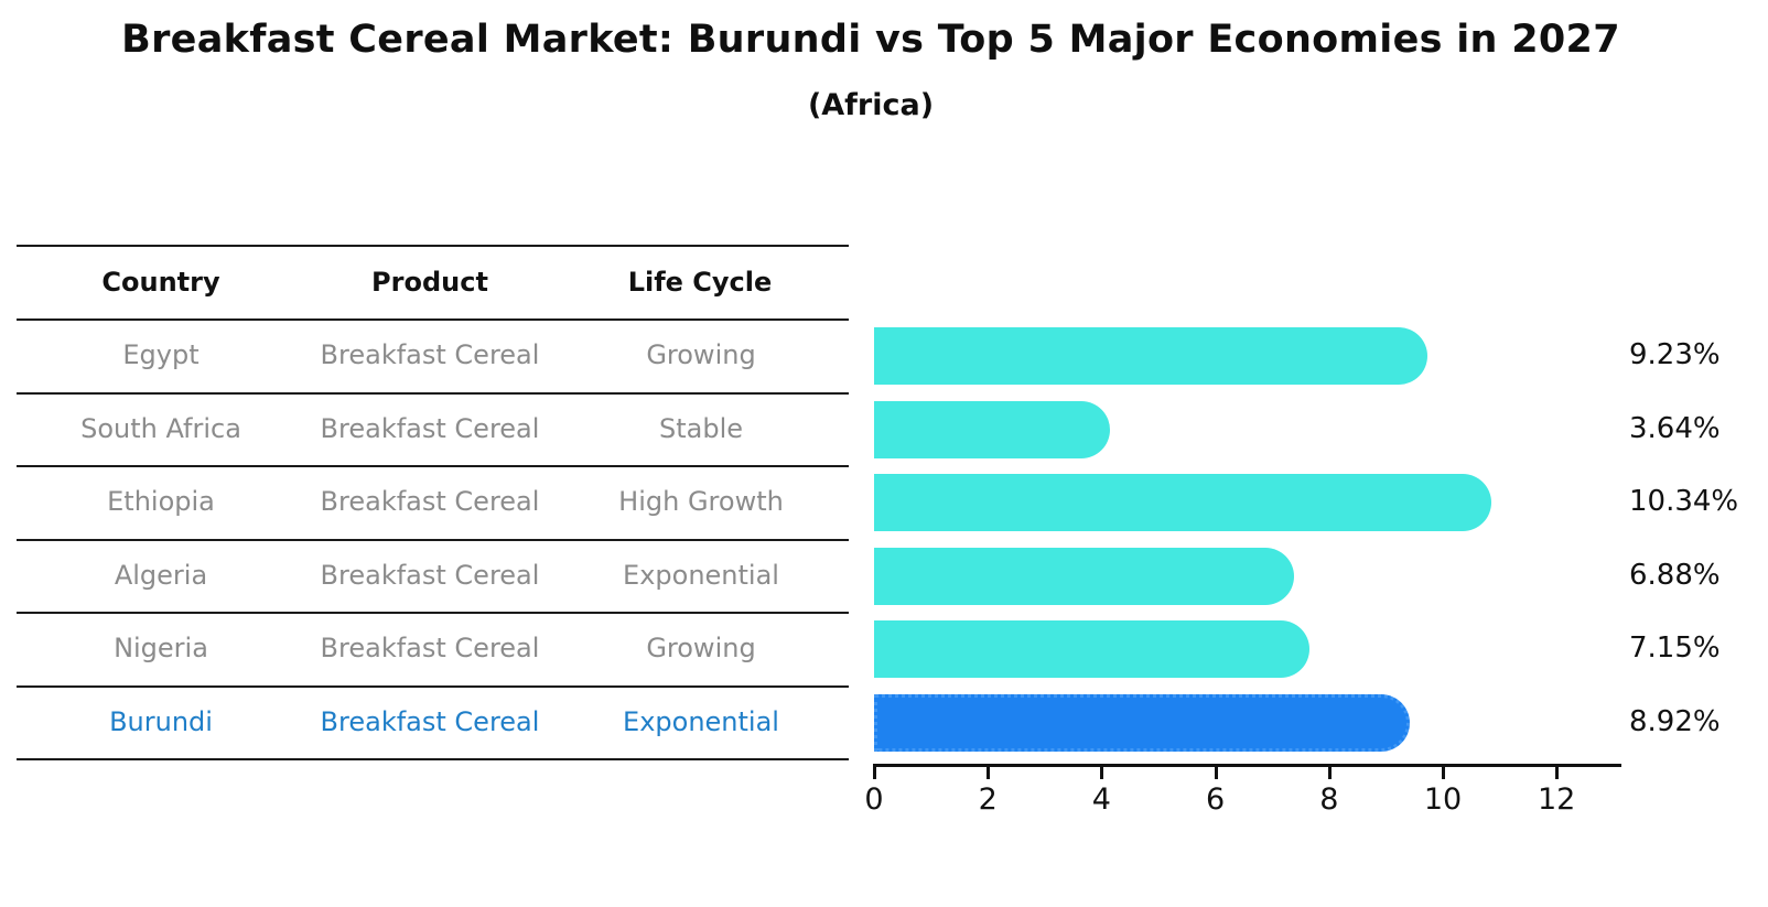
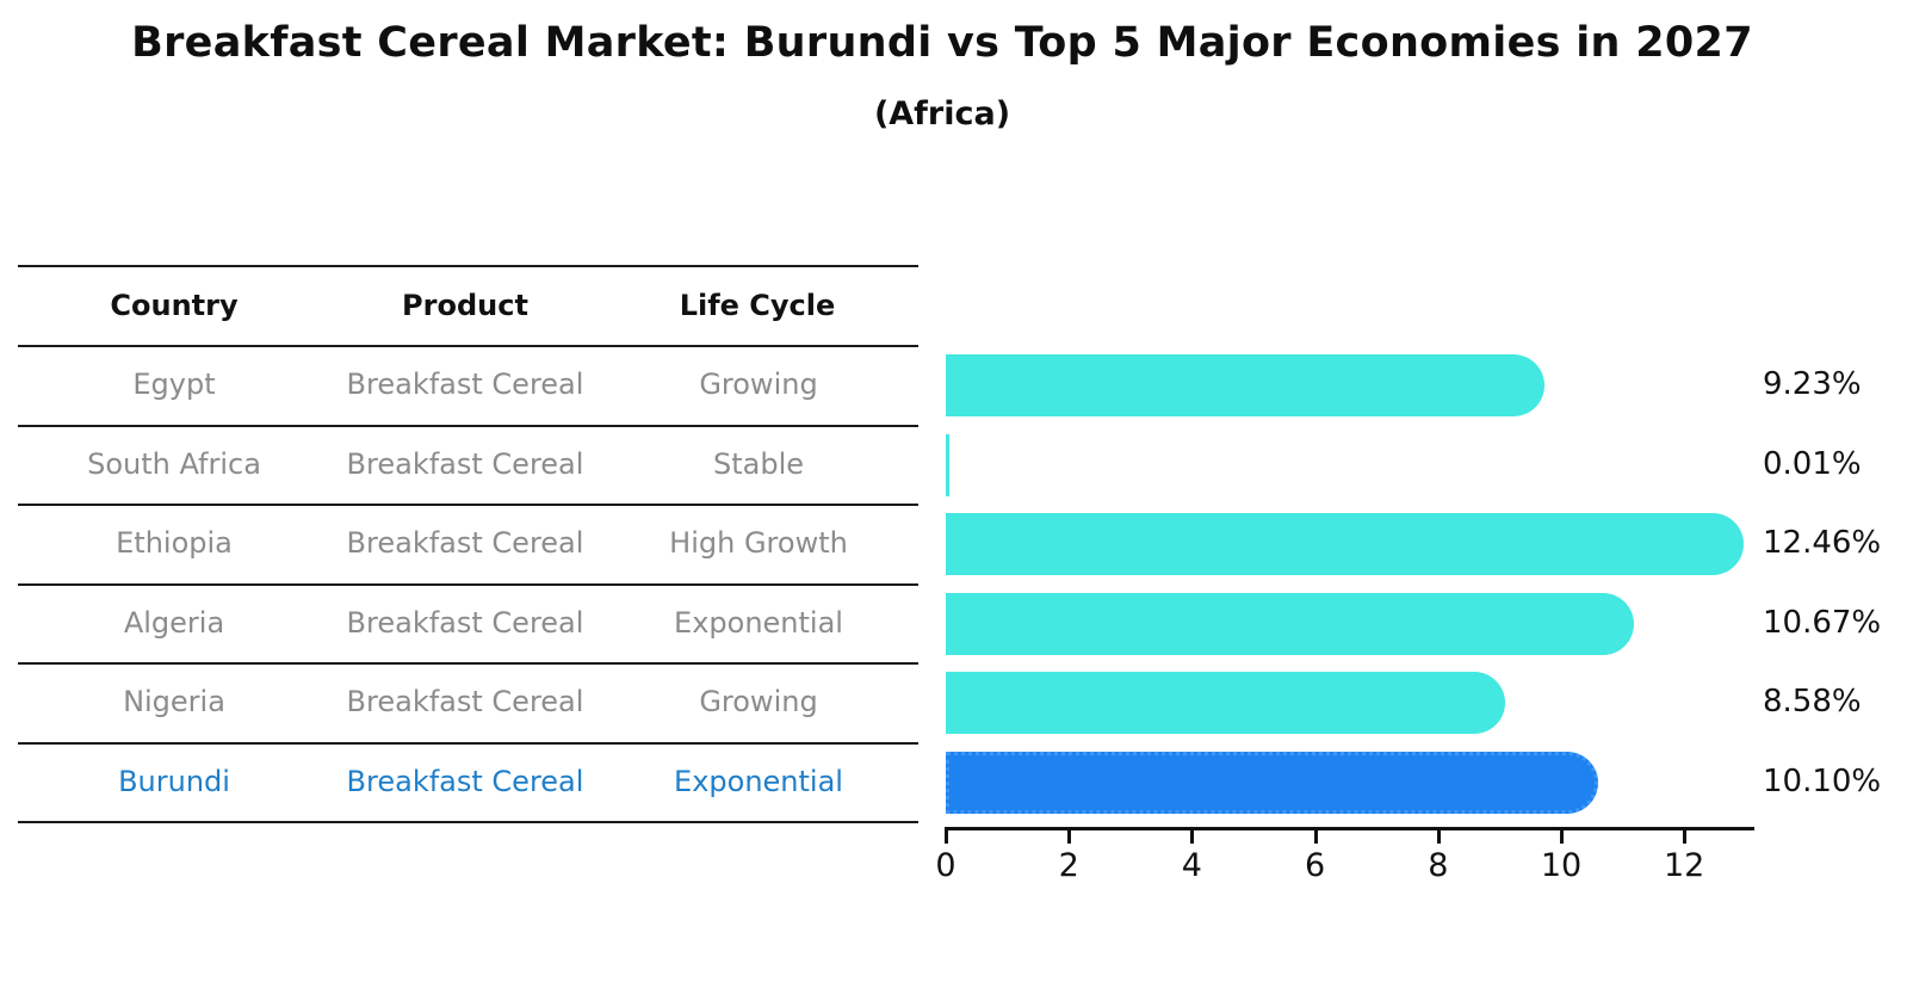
South Africa: 3.64% -> 0.01%
Ethiopia: 10.34% -> 12.46%
Algeria: 6.88% -> 10.67%
Nigeria: 7.15% -> 8.58%
Burundi: 8.92% -> 10.10%
